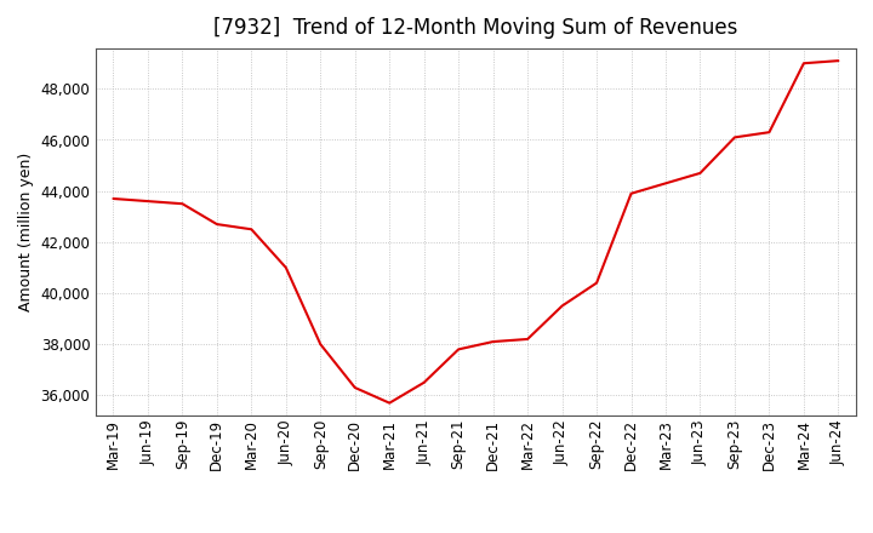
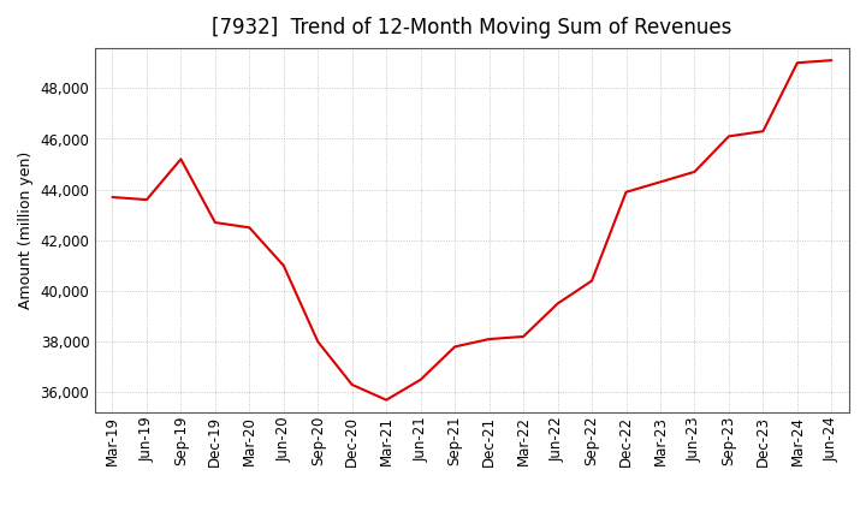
Sep-19: 43,500 -> 45,200
